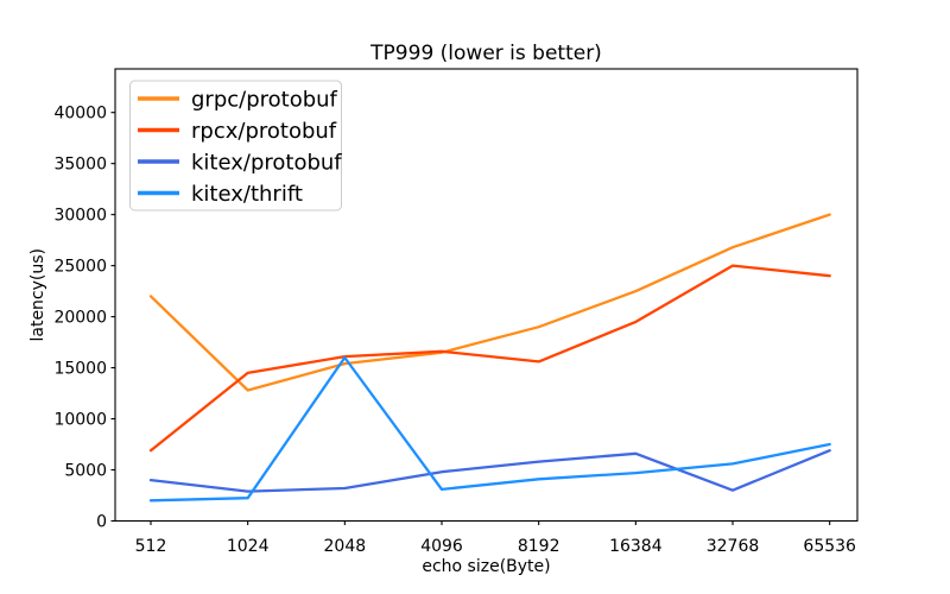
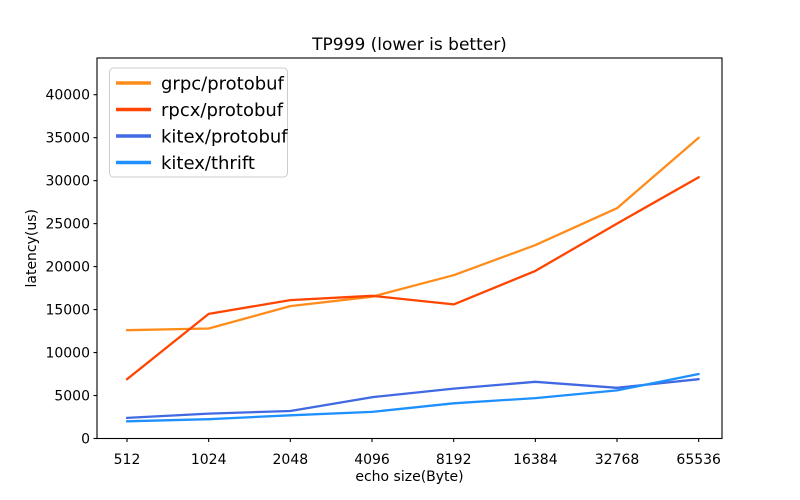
grpc/protobuf/512: 22000 -> 13000
kitex/protobuf/512: 4000 -> 2000
kitex/thrift/2048: 16000 -> 3000
kitex/protobuf/32768: 3000 -> 6000
grpc/protobuf/65536: 30000 -> 35000
rpcx/protobuf/65536: 24000 -> 30000
